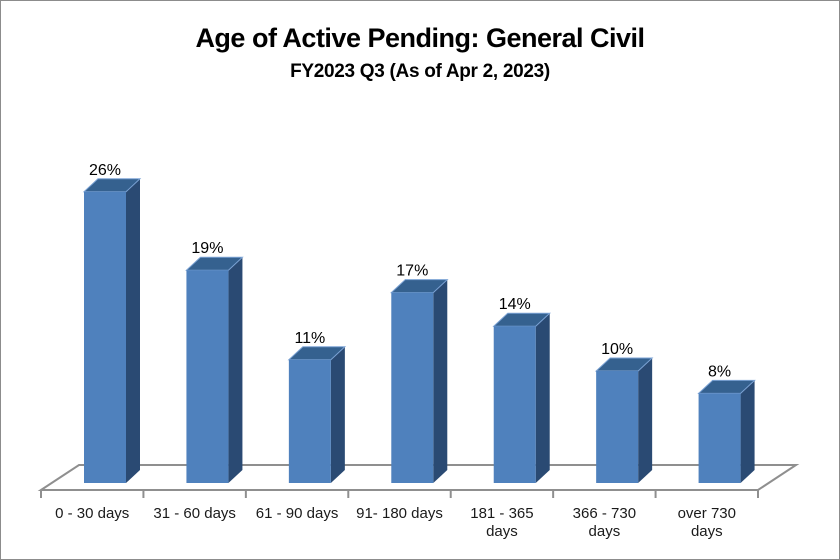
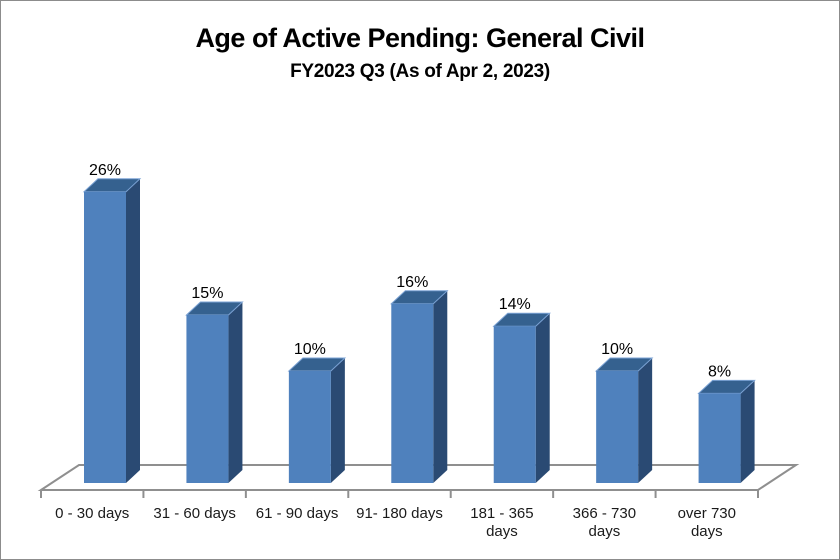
31 - 60 days: 19% -> 15%
61 - 90 days: 11% -> 10%
91- 180 days: 17% -> 16%
